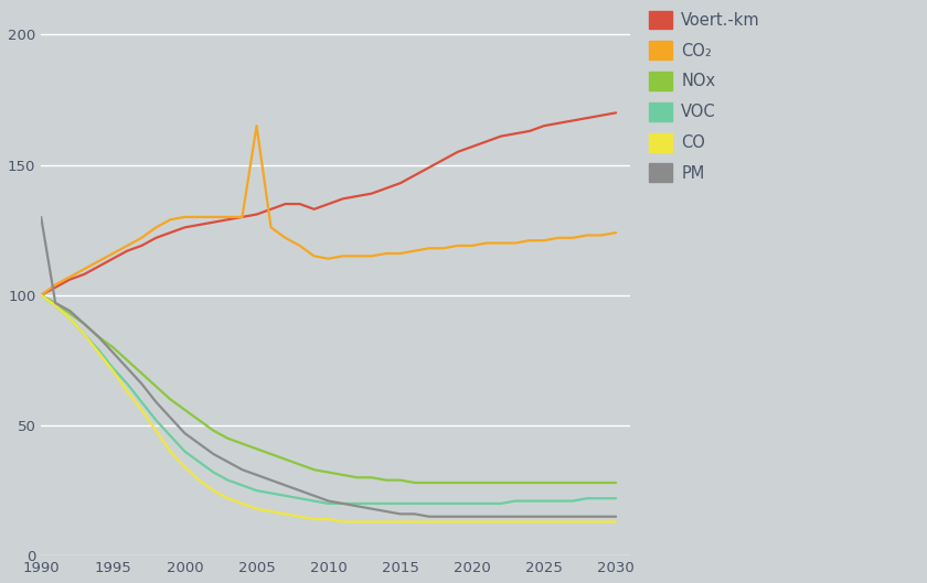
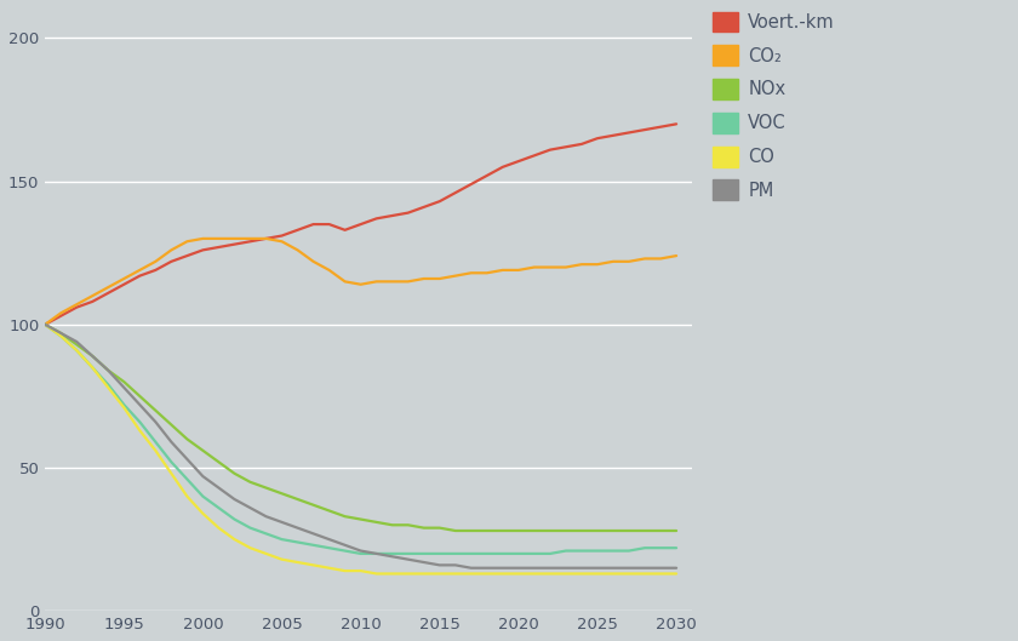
PM/1990: 130 -> 100
CO₂/2005: 165 -> 129
